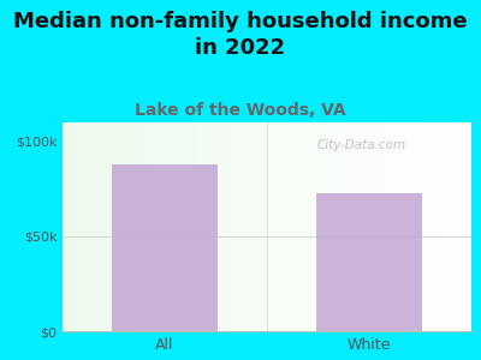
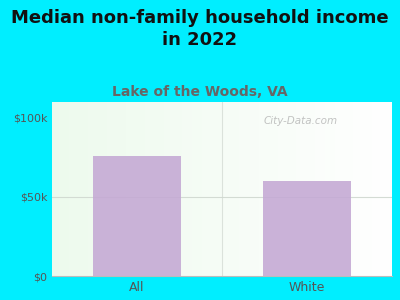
All: $88k -> $76k
White: $73k -> $60k
